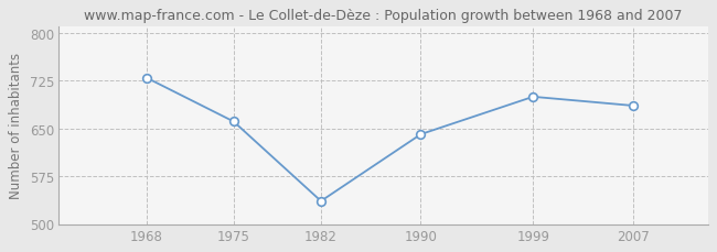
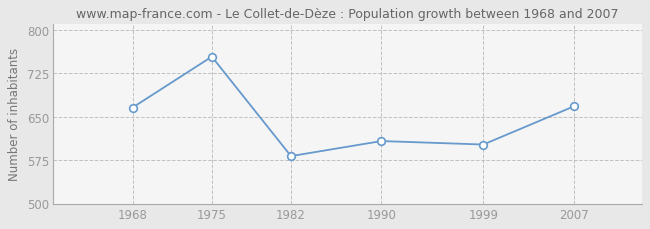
1968: 730 -> 666
1975: 661 -> 754
1982: 536 -> 582
1990: 641 -> 608
1999: 700 -> 602
2007: 686 -> 668
